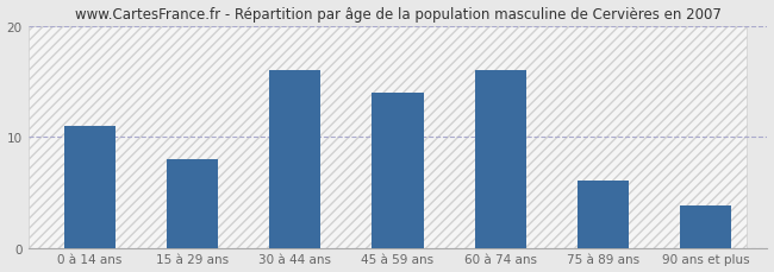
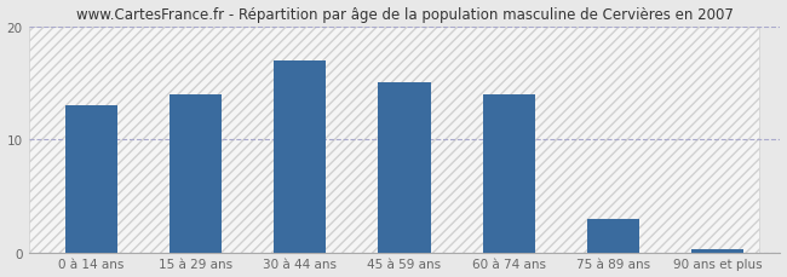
0 à 14 ans: 11.0 -> 13.0
15 à 29 ans: 8.0 -> 14.0
30 à 44 ans: 16.0 -> 17.0
45 à 59 ans: 14.0 -> 15.0
60 à 74 ans: 16.0 -> 14.0
75 à 89 ans: 6.0 -> 3.0
90 ans et plus: 3.8 -> 0.3
